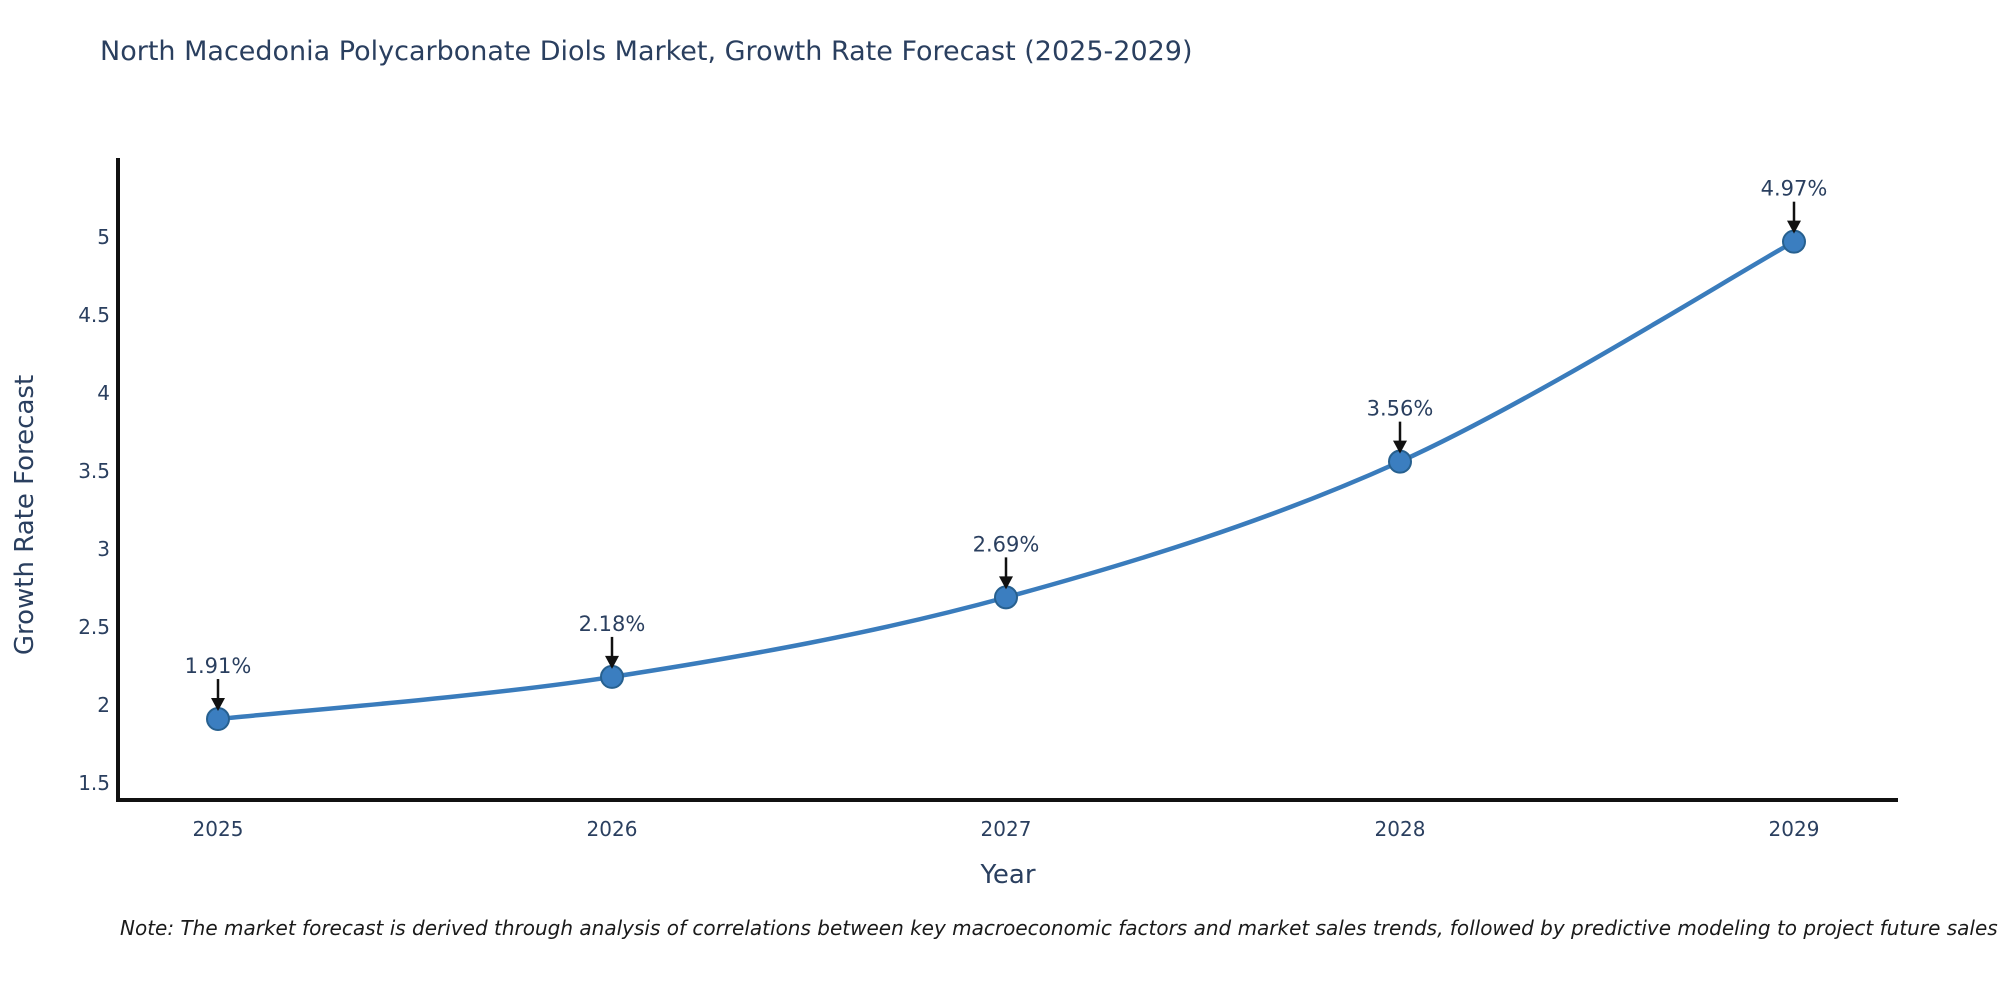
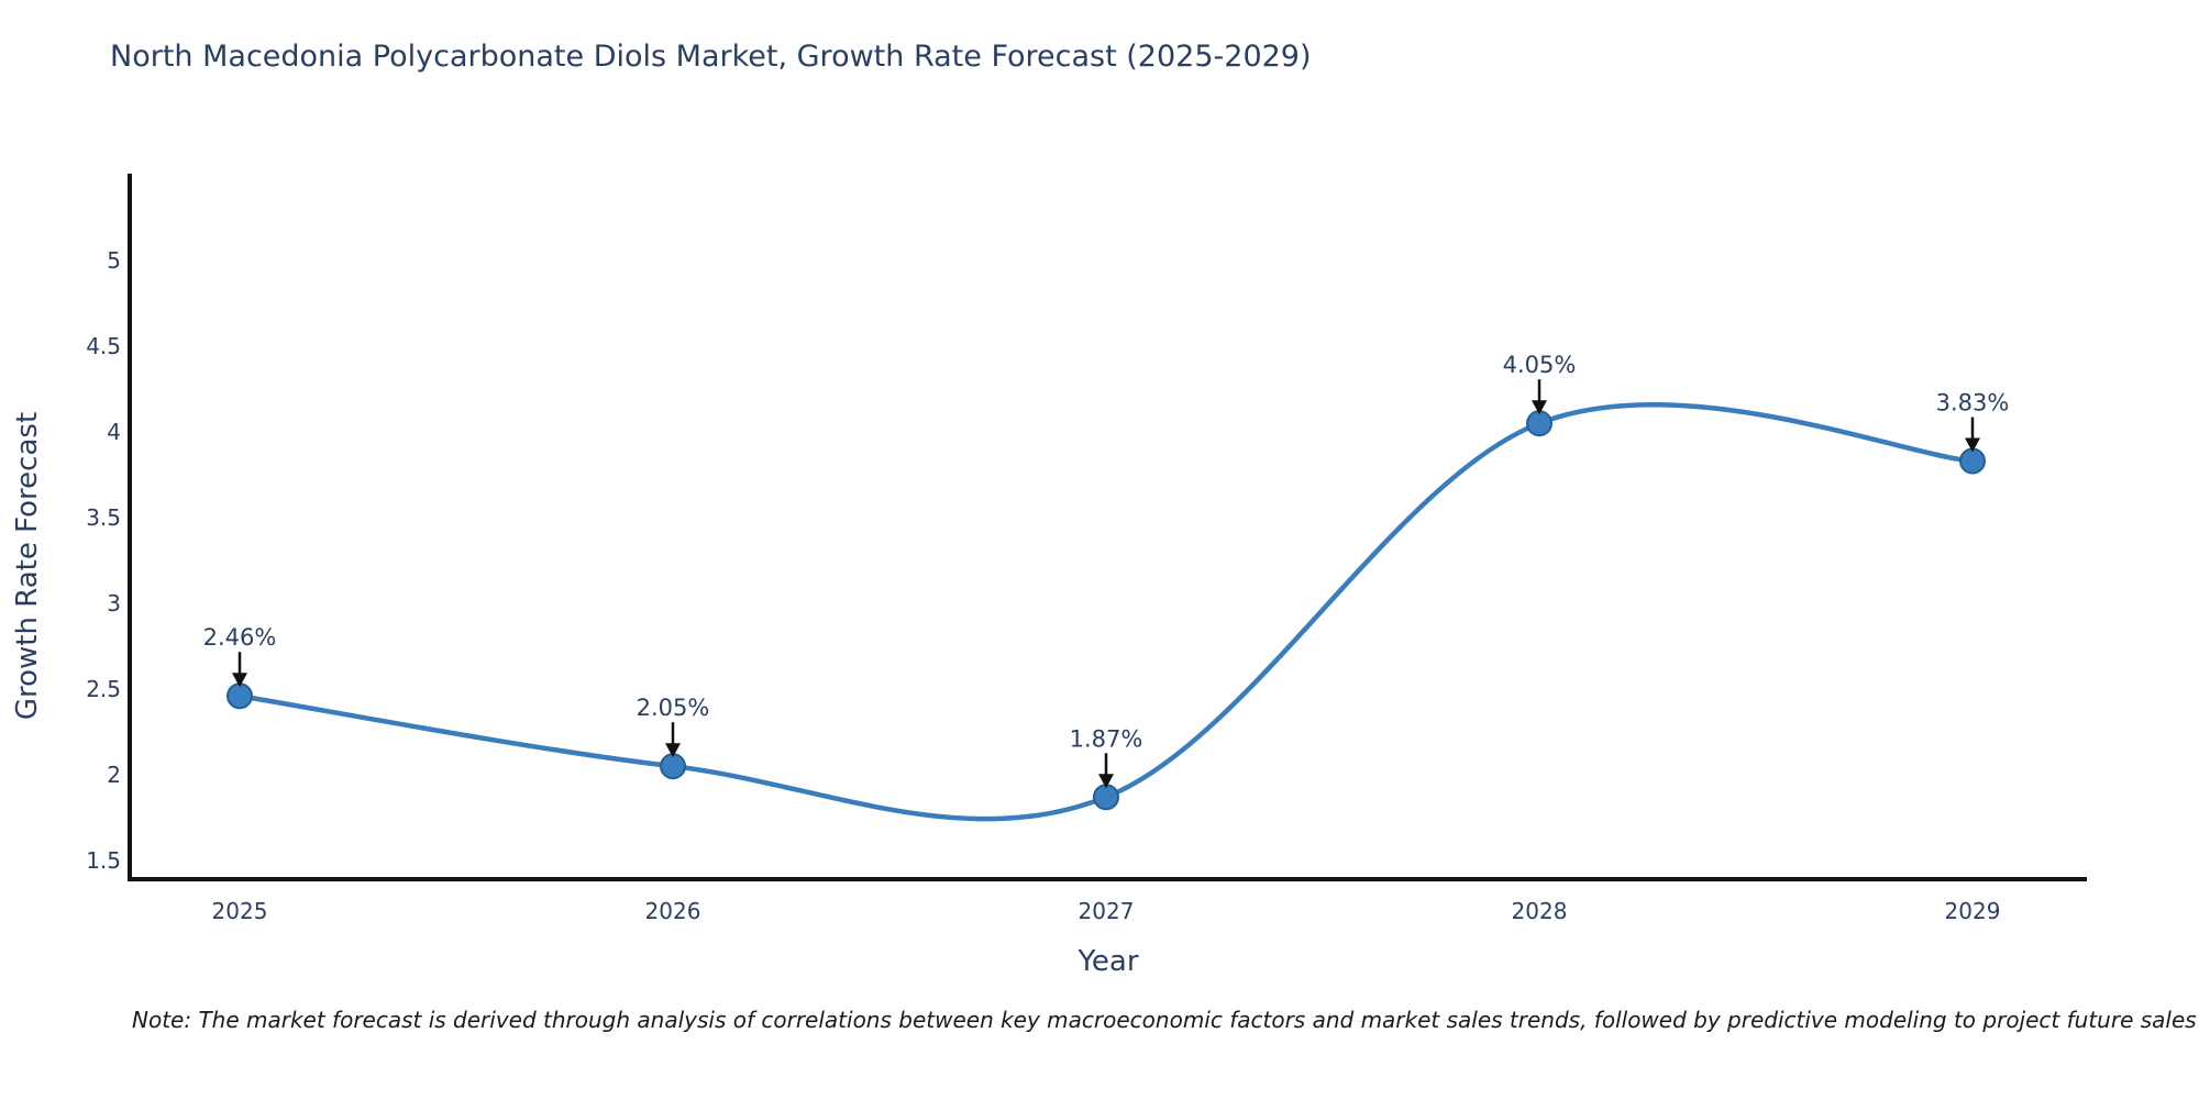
2025: 1.91% -> 2.46%
2026: 2.18% -> 2.05%
2027: 2.69% -> 1.87%
2028: 3.56% -> 4.05%
2029: 4.97% -> 3.83%
